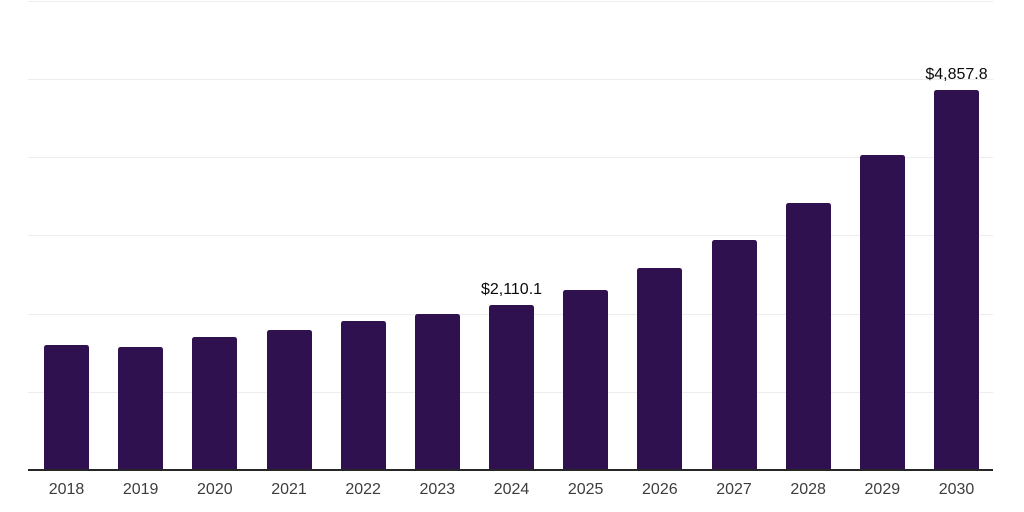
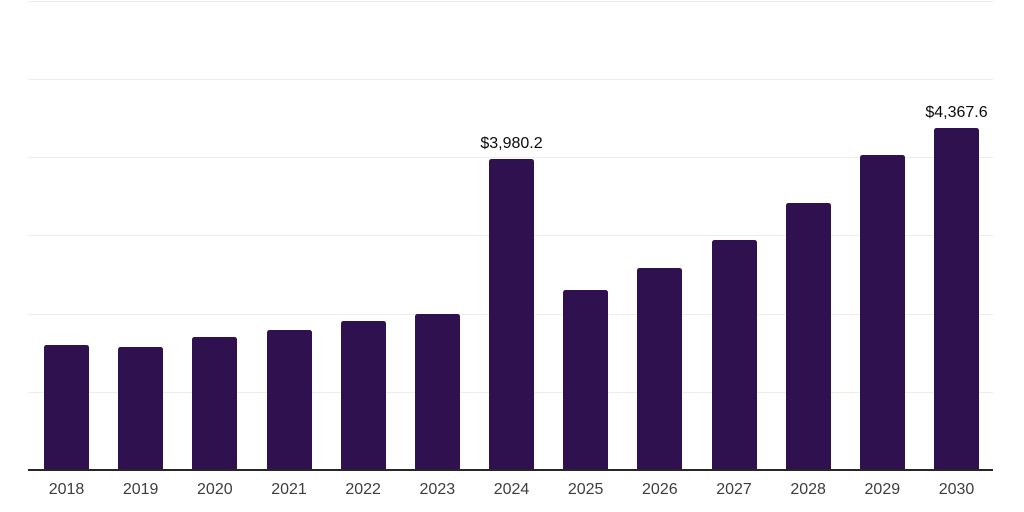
2024: $2,110.1 -> $3,980.2
2030: $4,857.8 -> $4,367.6
